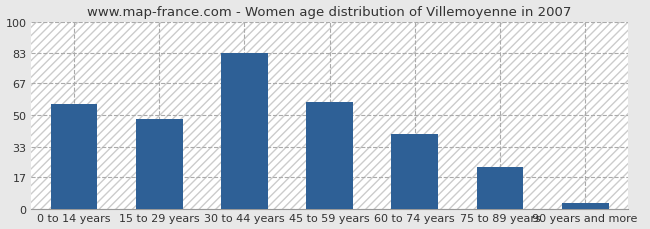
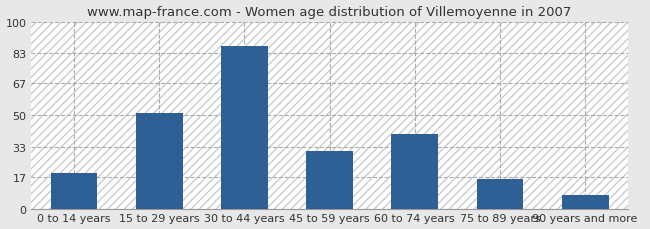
0 to 14 years: 56 -> 19
15 to 29 years: 48 -> 51
30 to 44 years: 83 -> 87
45 to 59 years: 57 -> 31
75 to 89 years: 22 -> 16
90 years and more: 3 -> 7
